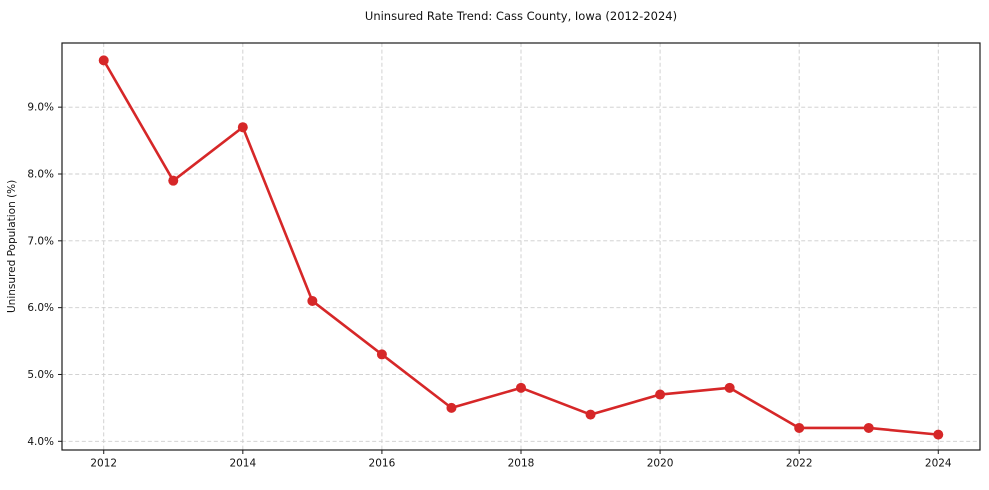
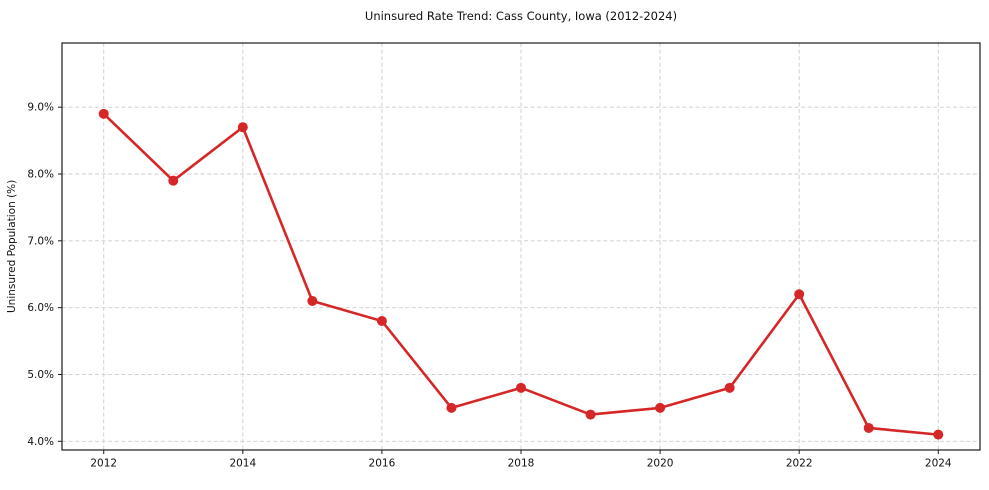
2012: 9.7% -> 8.9%
2016: 5.3% -> 5.8%
2020: 4.7% -> 4.5%
2022: 4.2% -> 6.2%
